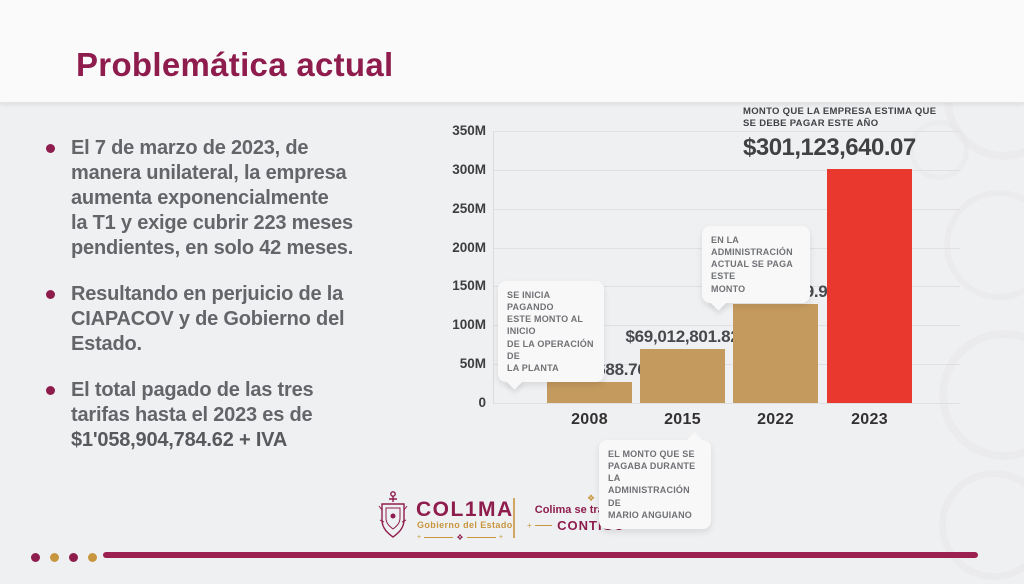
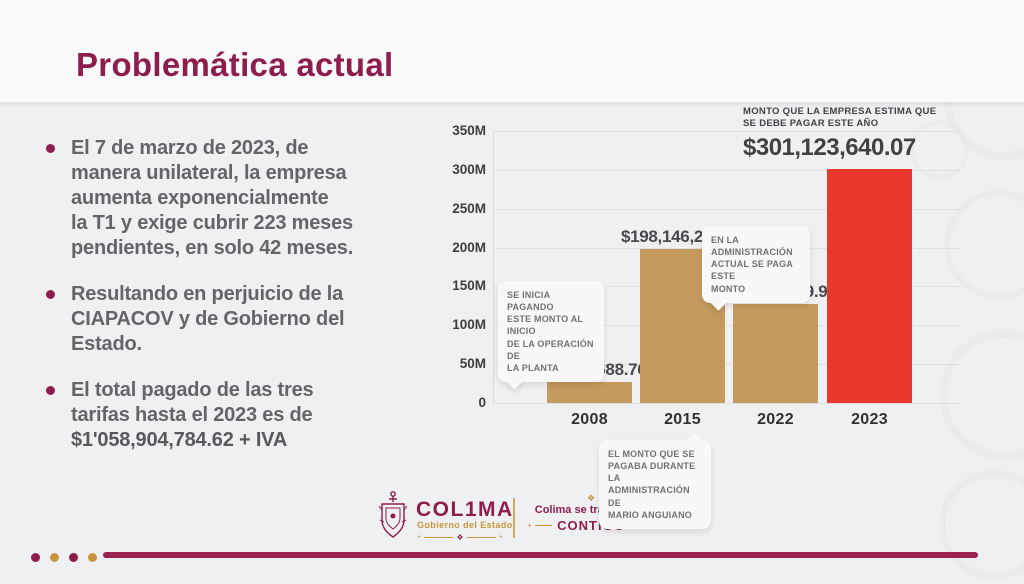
2015: $69,012,801.82 -> $198,146,215.88
